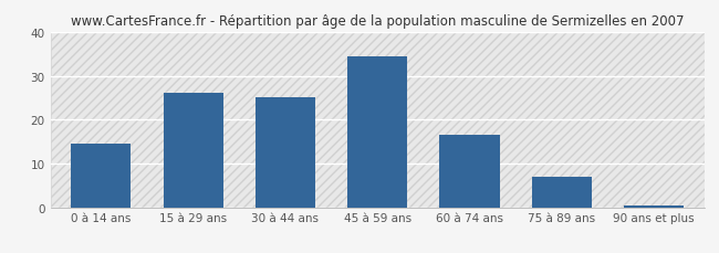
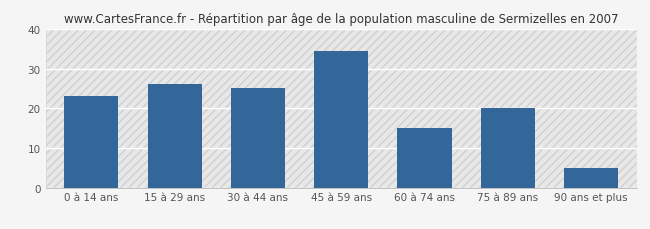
0 à 14 ans: 14.5 -> 23.0
60 à 74 ans: 16.5 -> 15.0
75 à 89 ans: 7.0 -> 20.0
90 ans et plus: 0.5 -> 5.0
